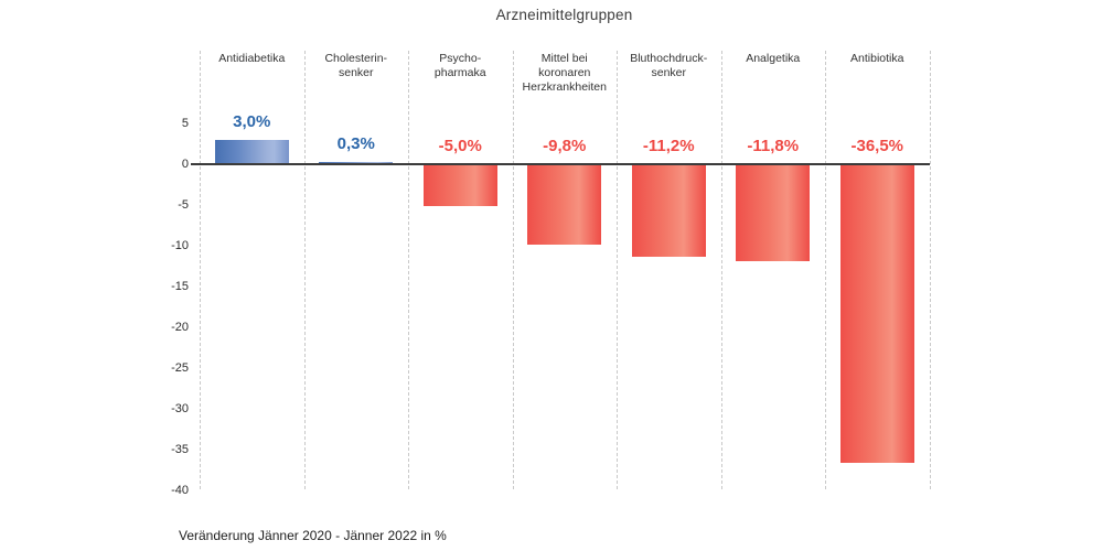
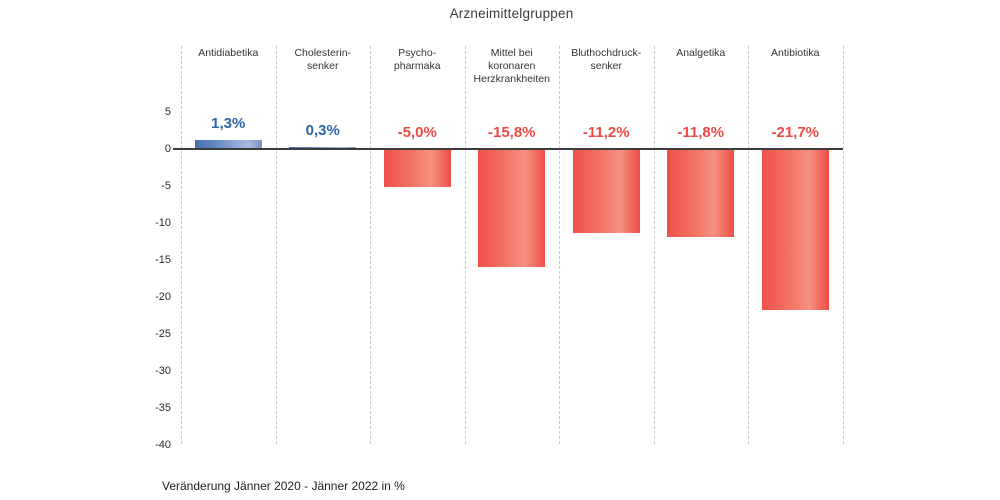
Antidiabetika: 3,0% -> 1,3%
Mittel bei koronaren Herzkrankheiten: -9,8% -> -15,8%
Antibiotika: -36,5% -> -21,7%
